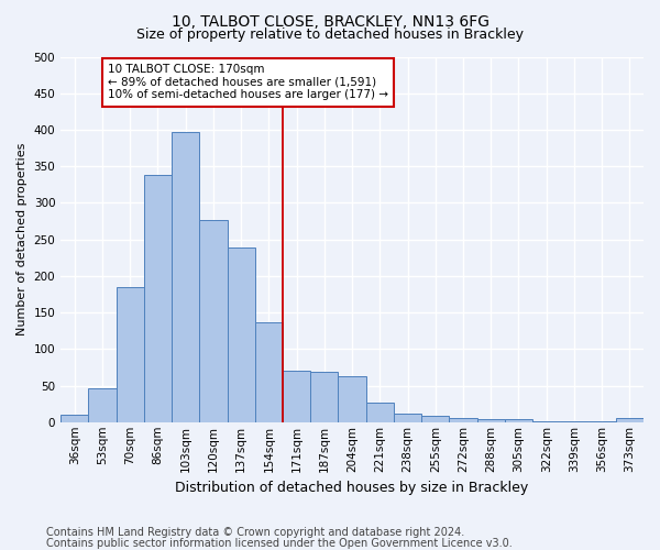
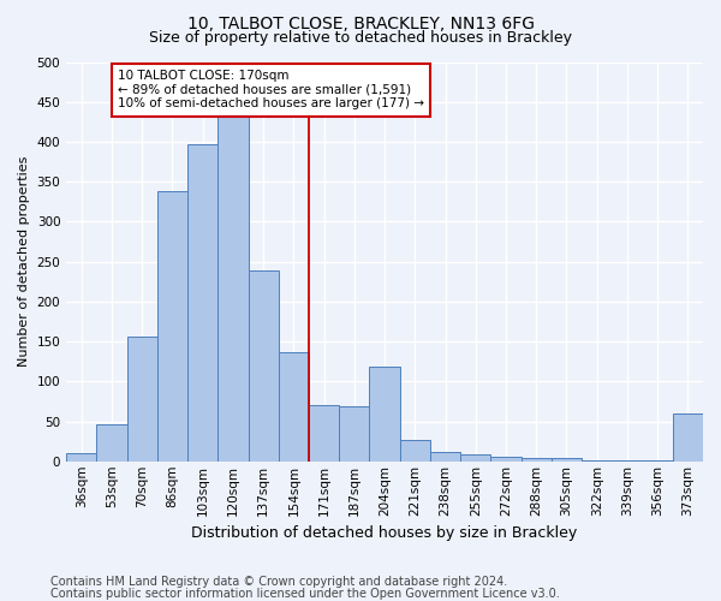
70sqm: 185 -> 156
120sqm: 276 -> 436
204sqm: 63 -> 118
373sqm: 5 -> 60
